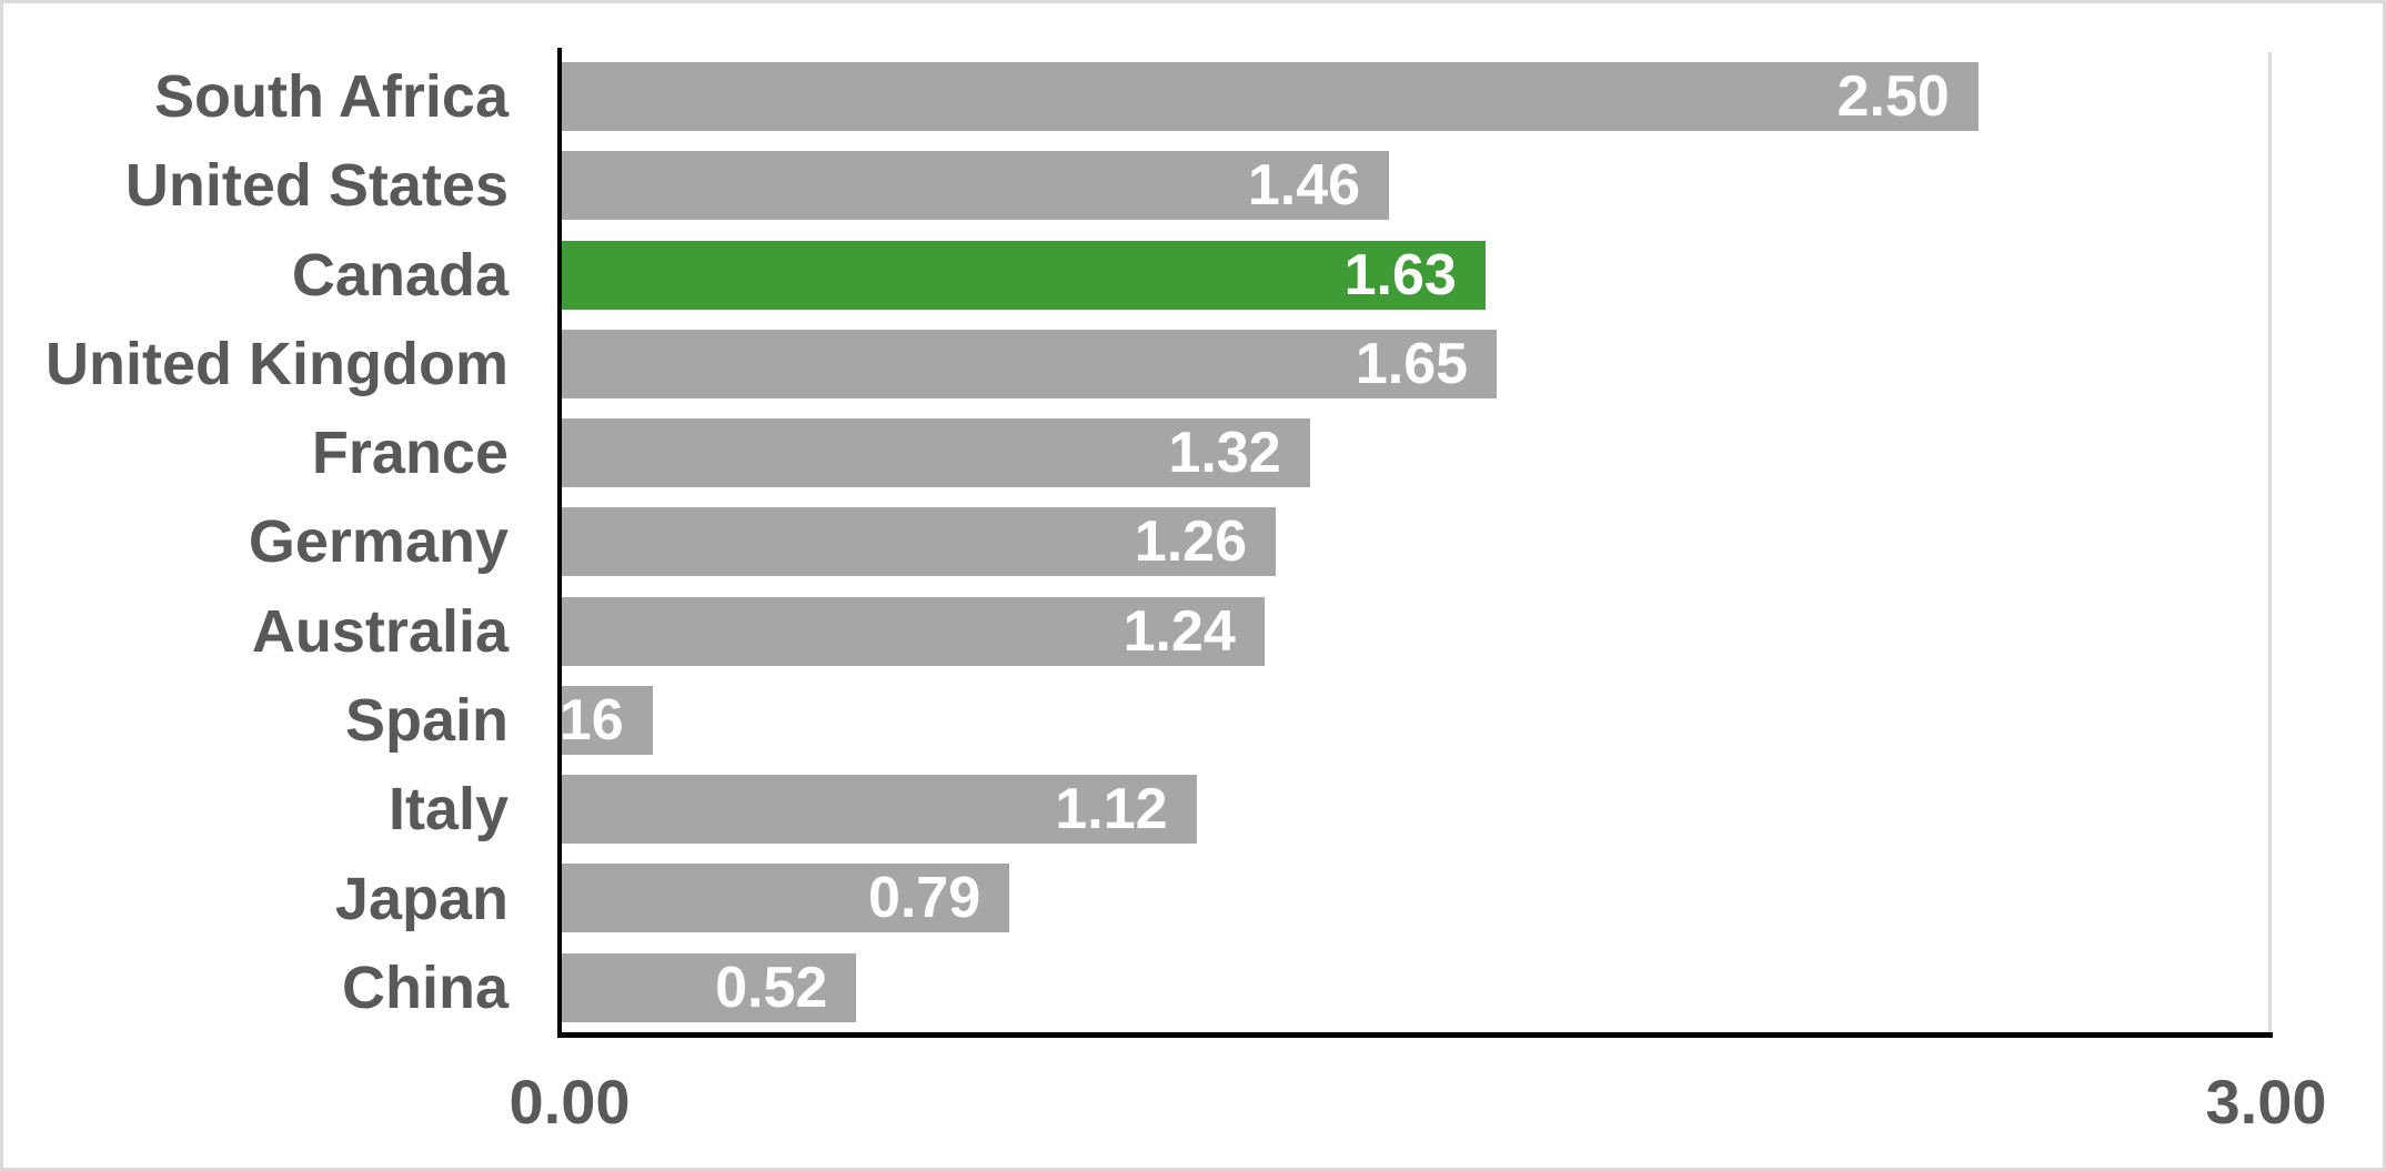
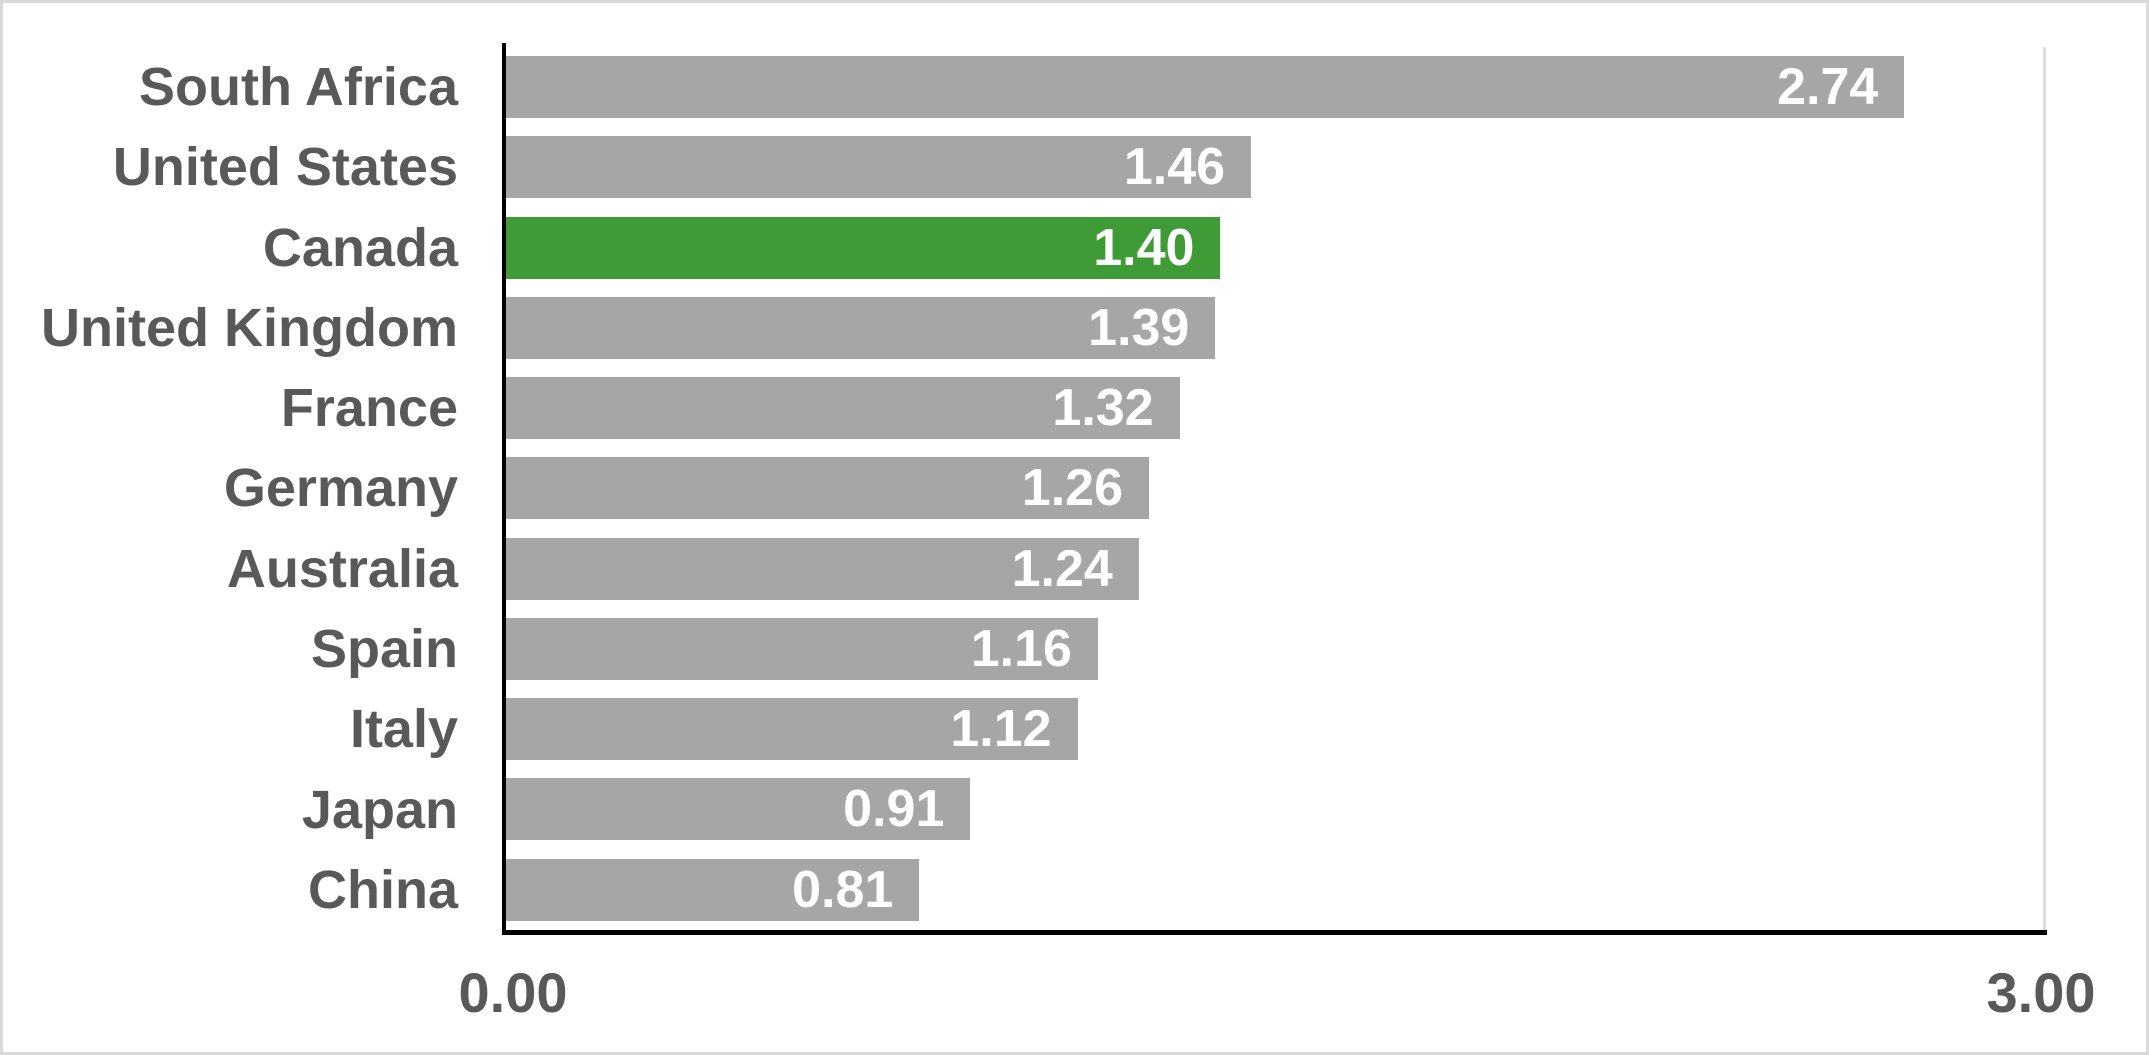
South Africa: 2.50 -> 2.74
Canada: 1.63 -> 1.40
United Kingdom: 1.65 -> 1.39
Spain: 0.16 -> 1.16
Japan: 0.79 -> 0.91
China: 0.52 -> 0.81
